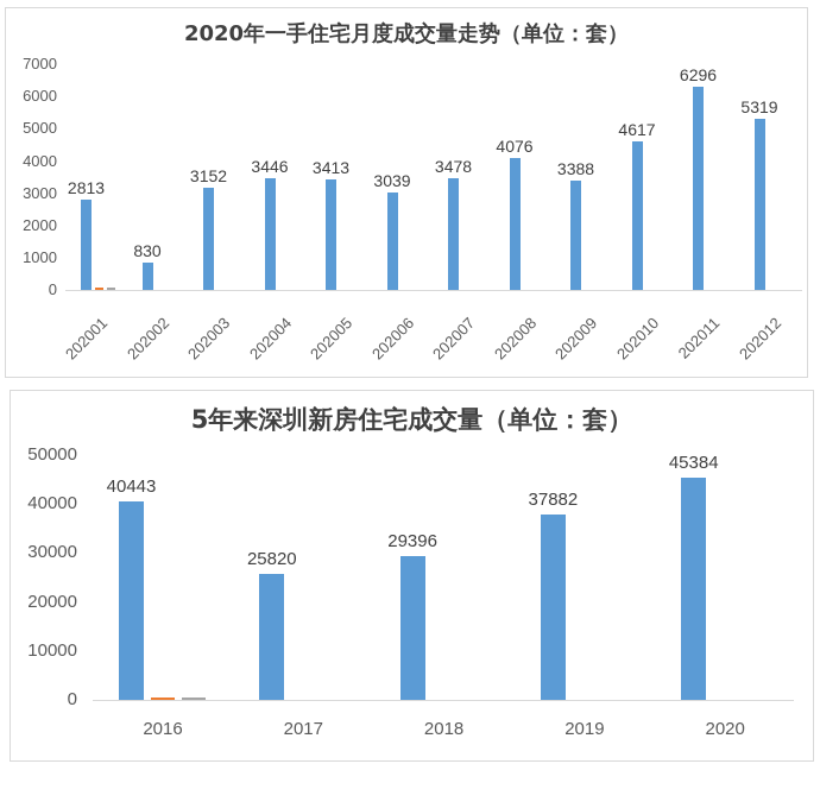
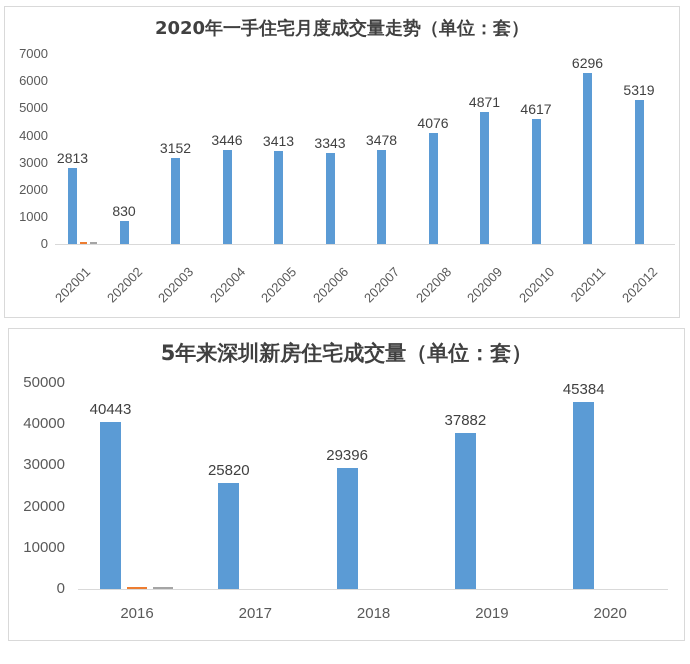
2020年一手住宅月度成交量走势（单位：套）/202006: 3039 -> 3343
2020年一手住宅月度成交量走势（单位：套）/202009: 3388 -> 4871
